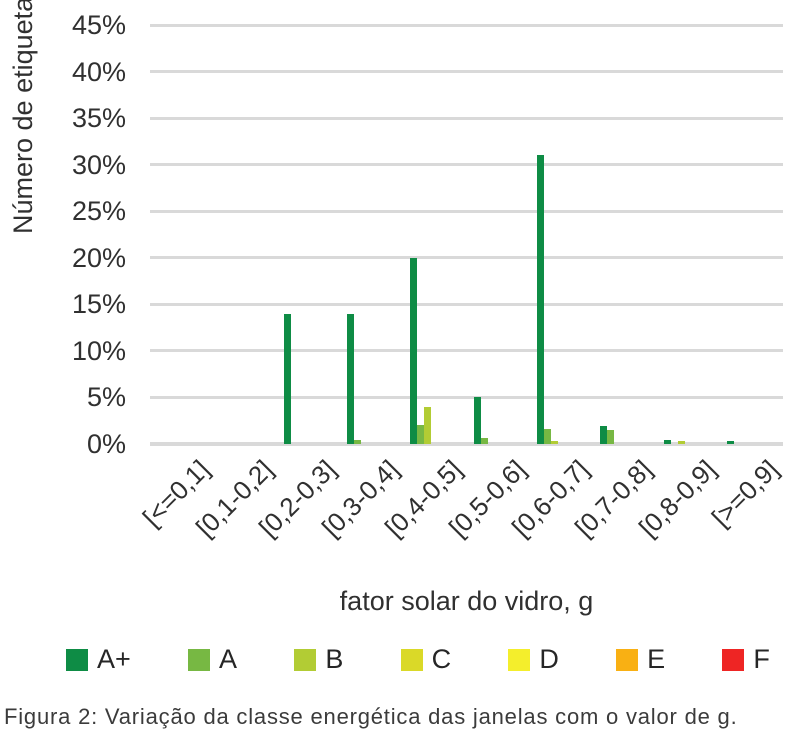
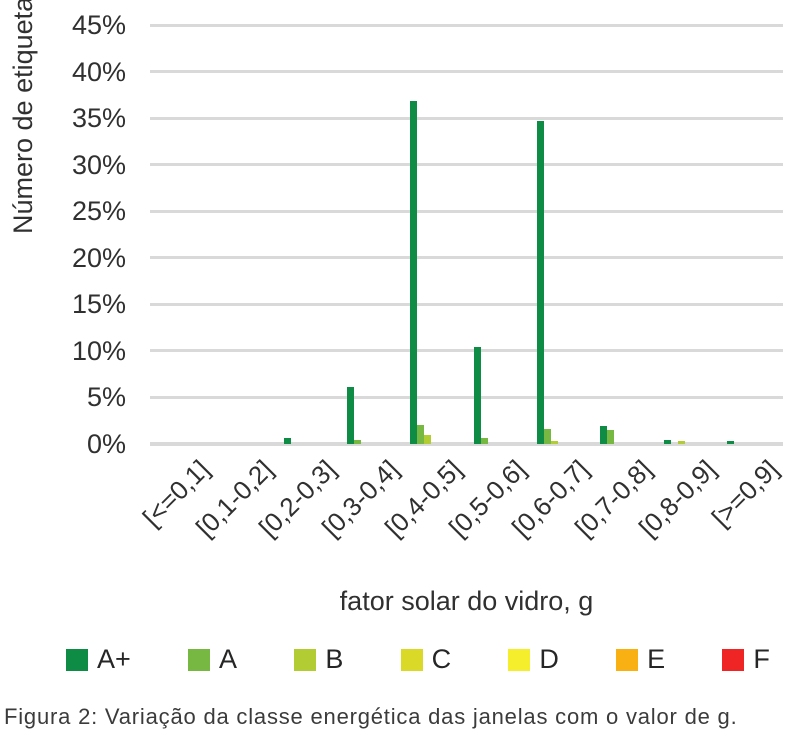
A+/[0,2-0,3]: 14% -> 1%
A+/[0,3-0,4]: 14% -> 6%
A+/[0,4-0,5]: 20% -> 37%
B/[0,4-0,5]: 4% -> 1%
A+/[0,5-0,6]: 5% -> 10%
A+/[0,6-0,7]: 31% -> 35%
